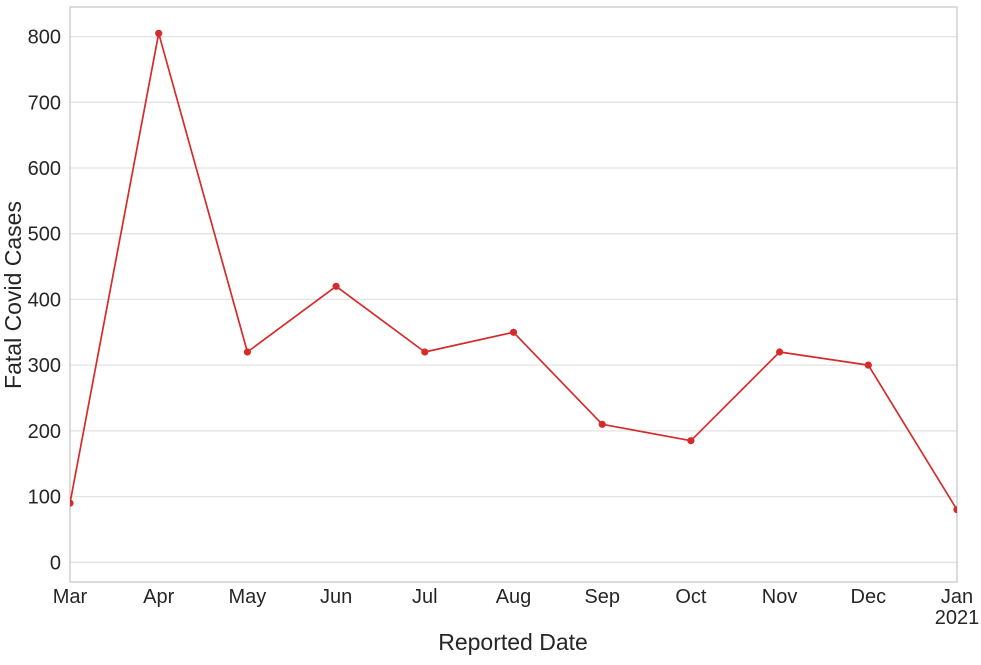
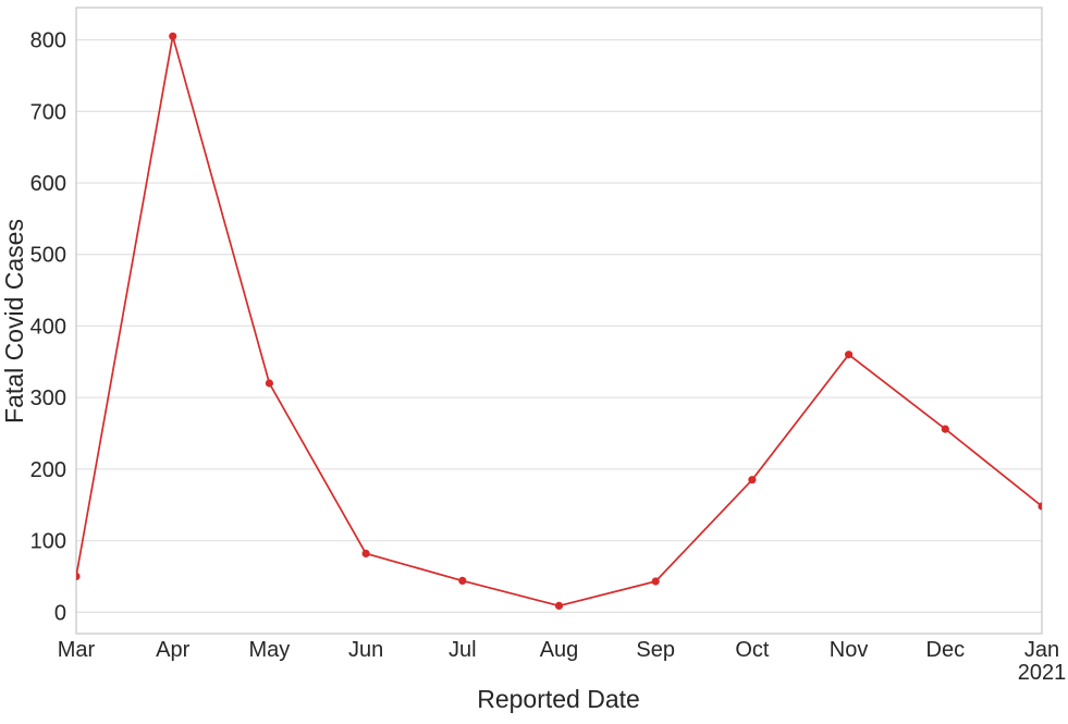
Mar: 90 -> 50
Jun: 420 -> 80
Jul: 320 -> 40
Aug: 350 -> 10
Sep: 210 -> 40
Nov: 320 -> 360
Dec: 300 -> 260
Jan: 80 -> 150
